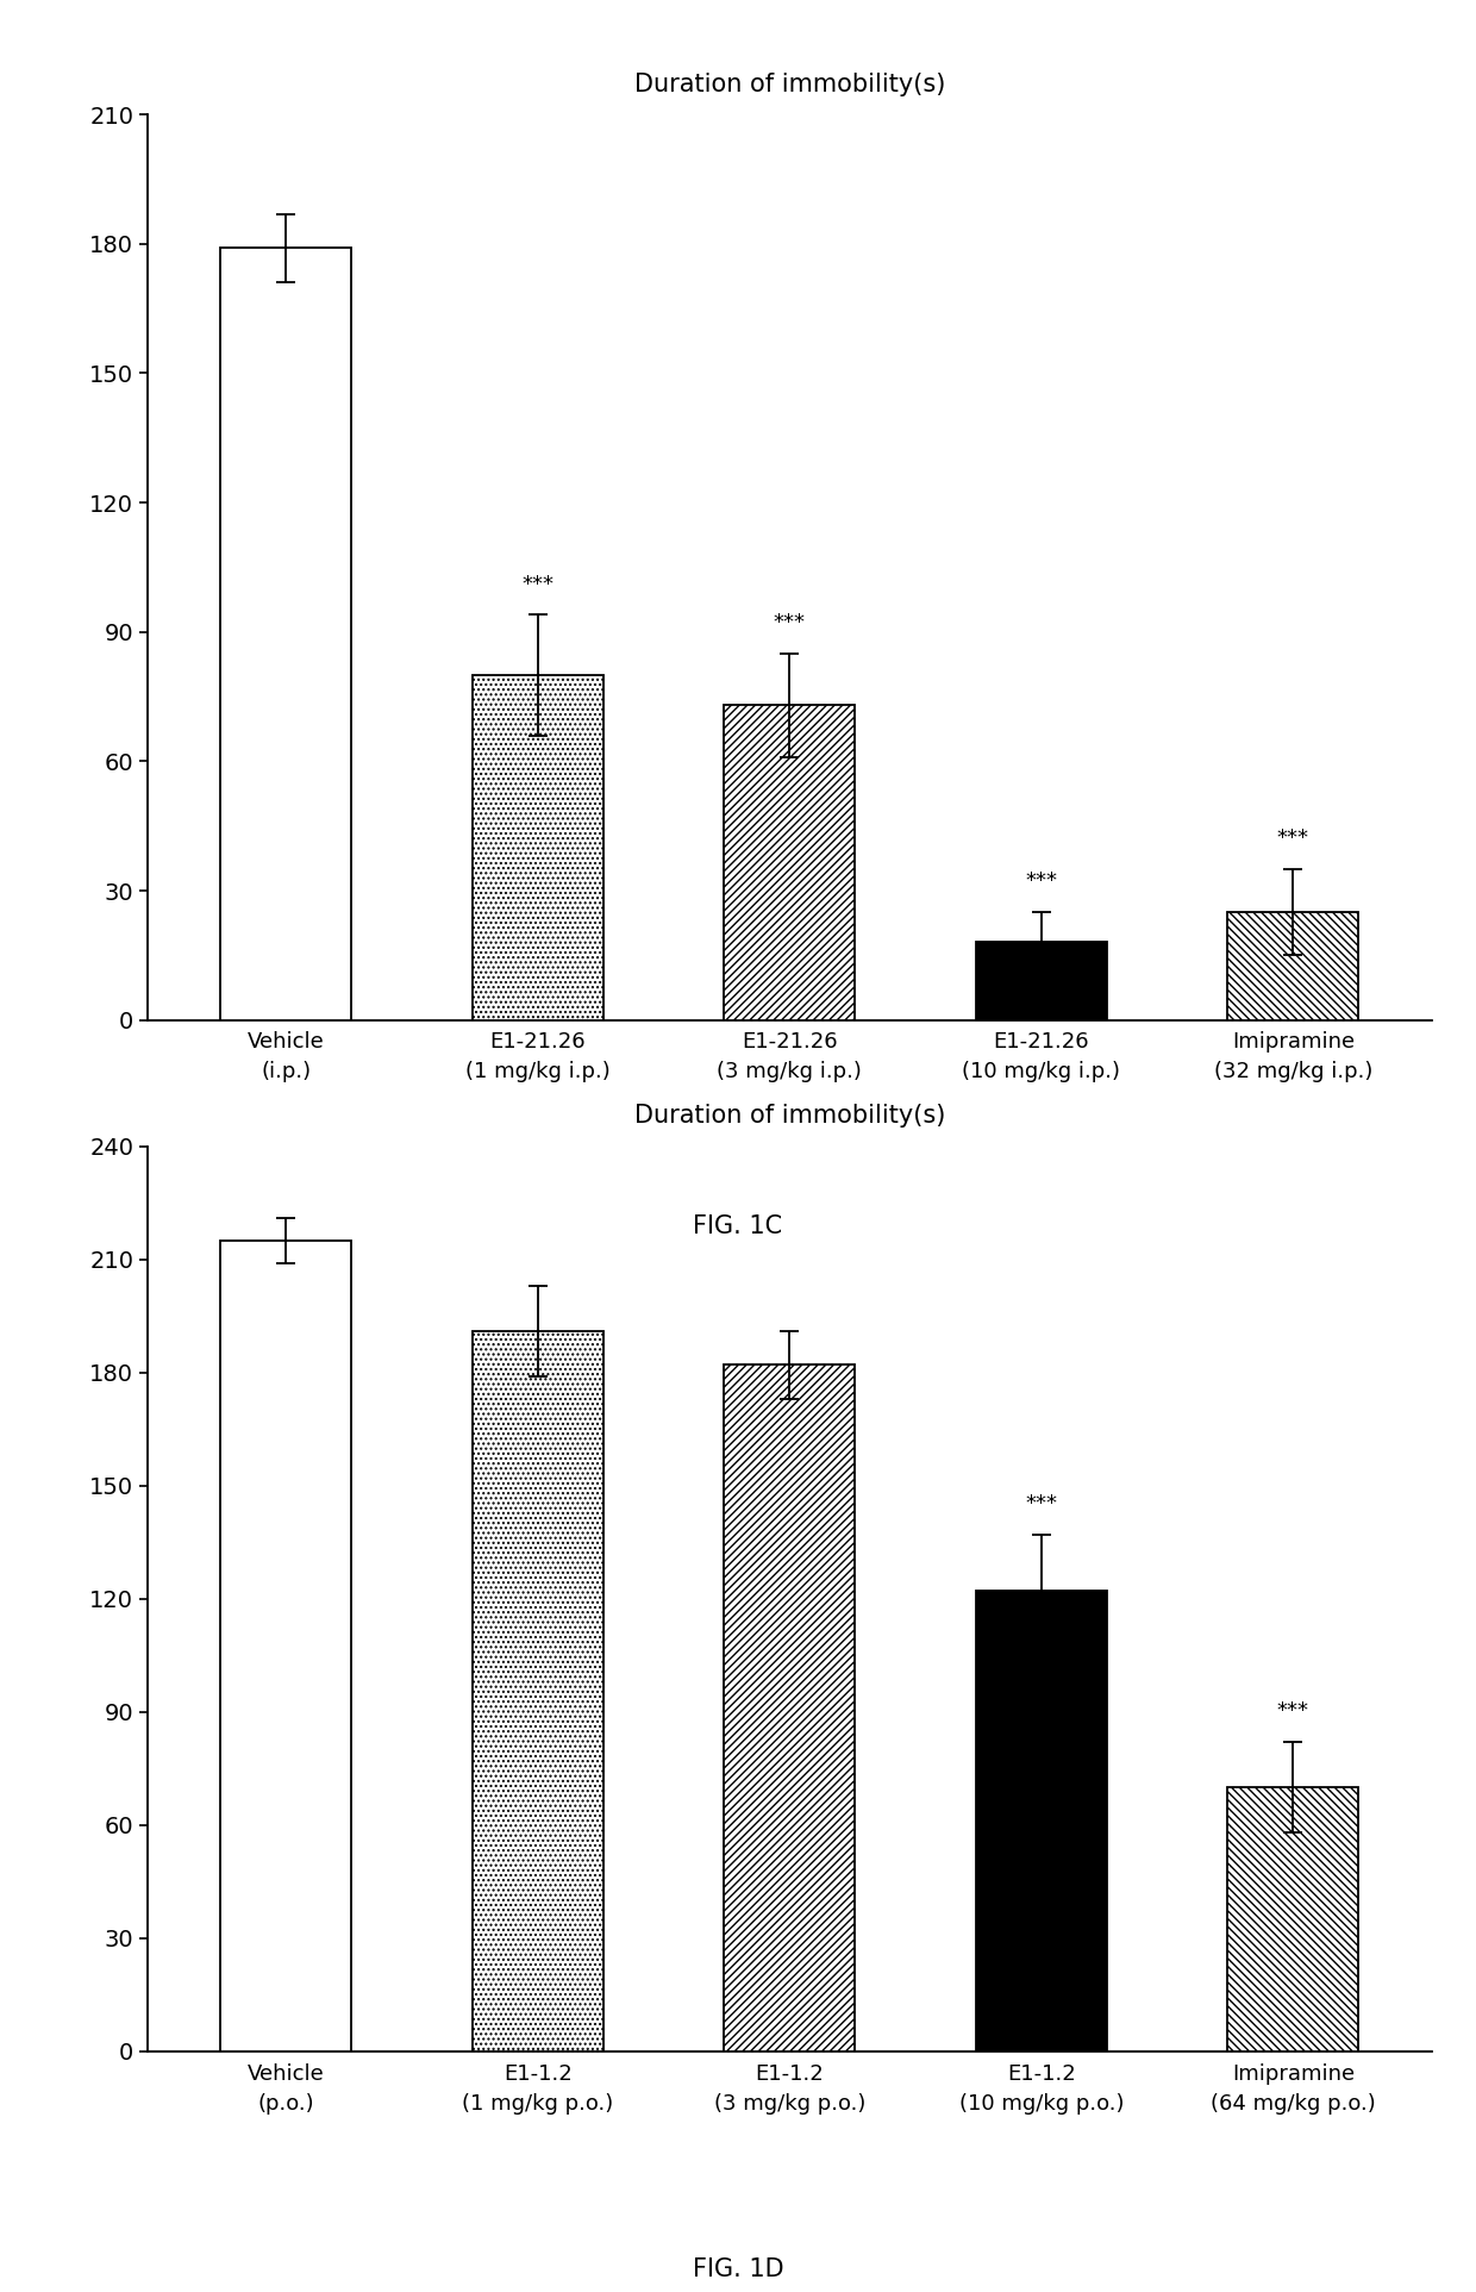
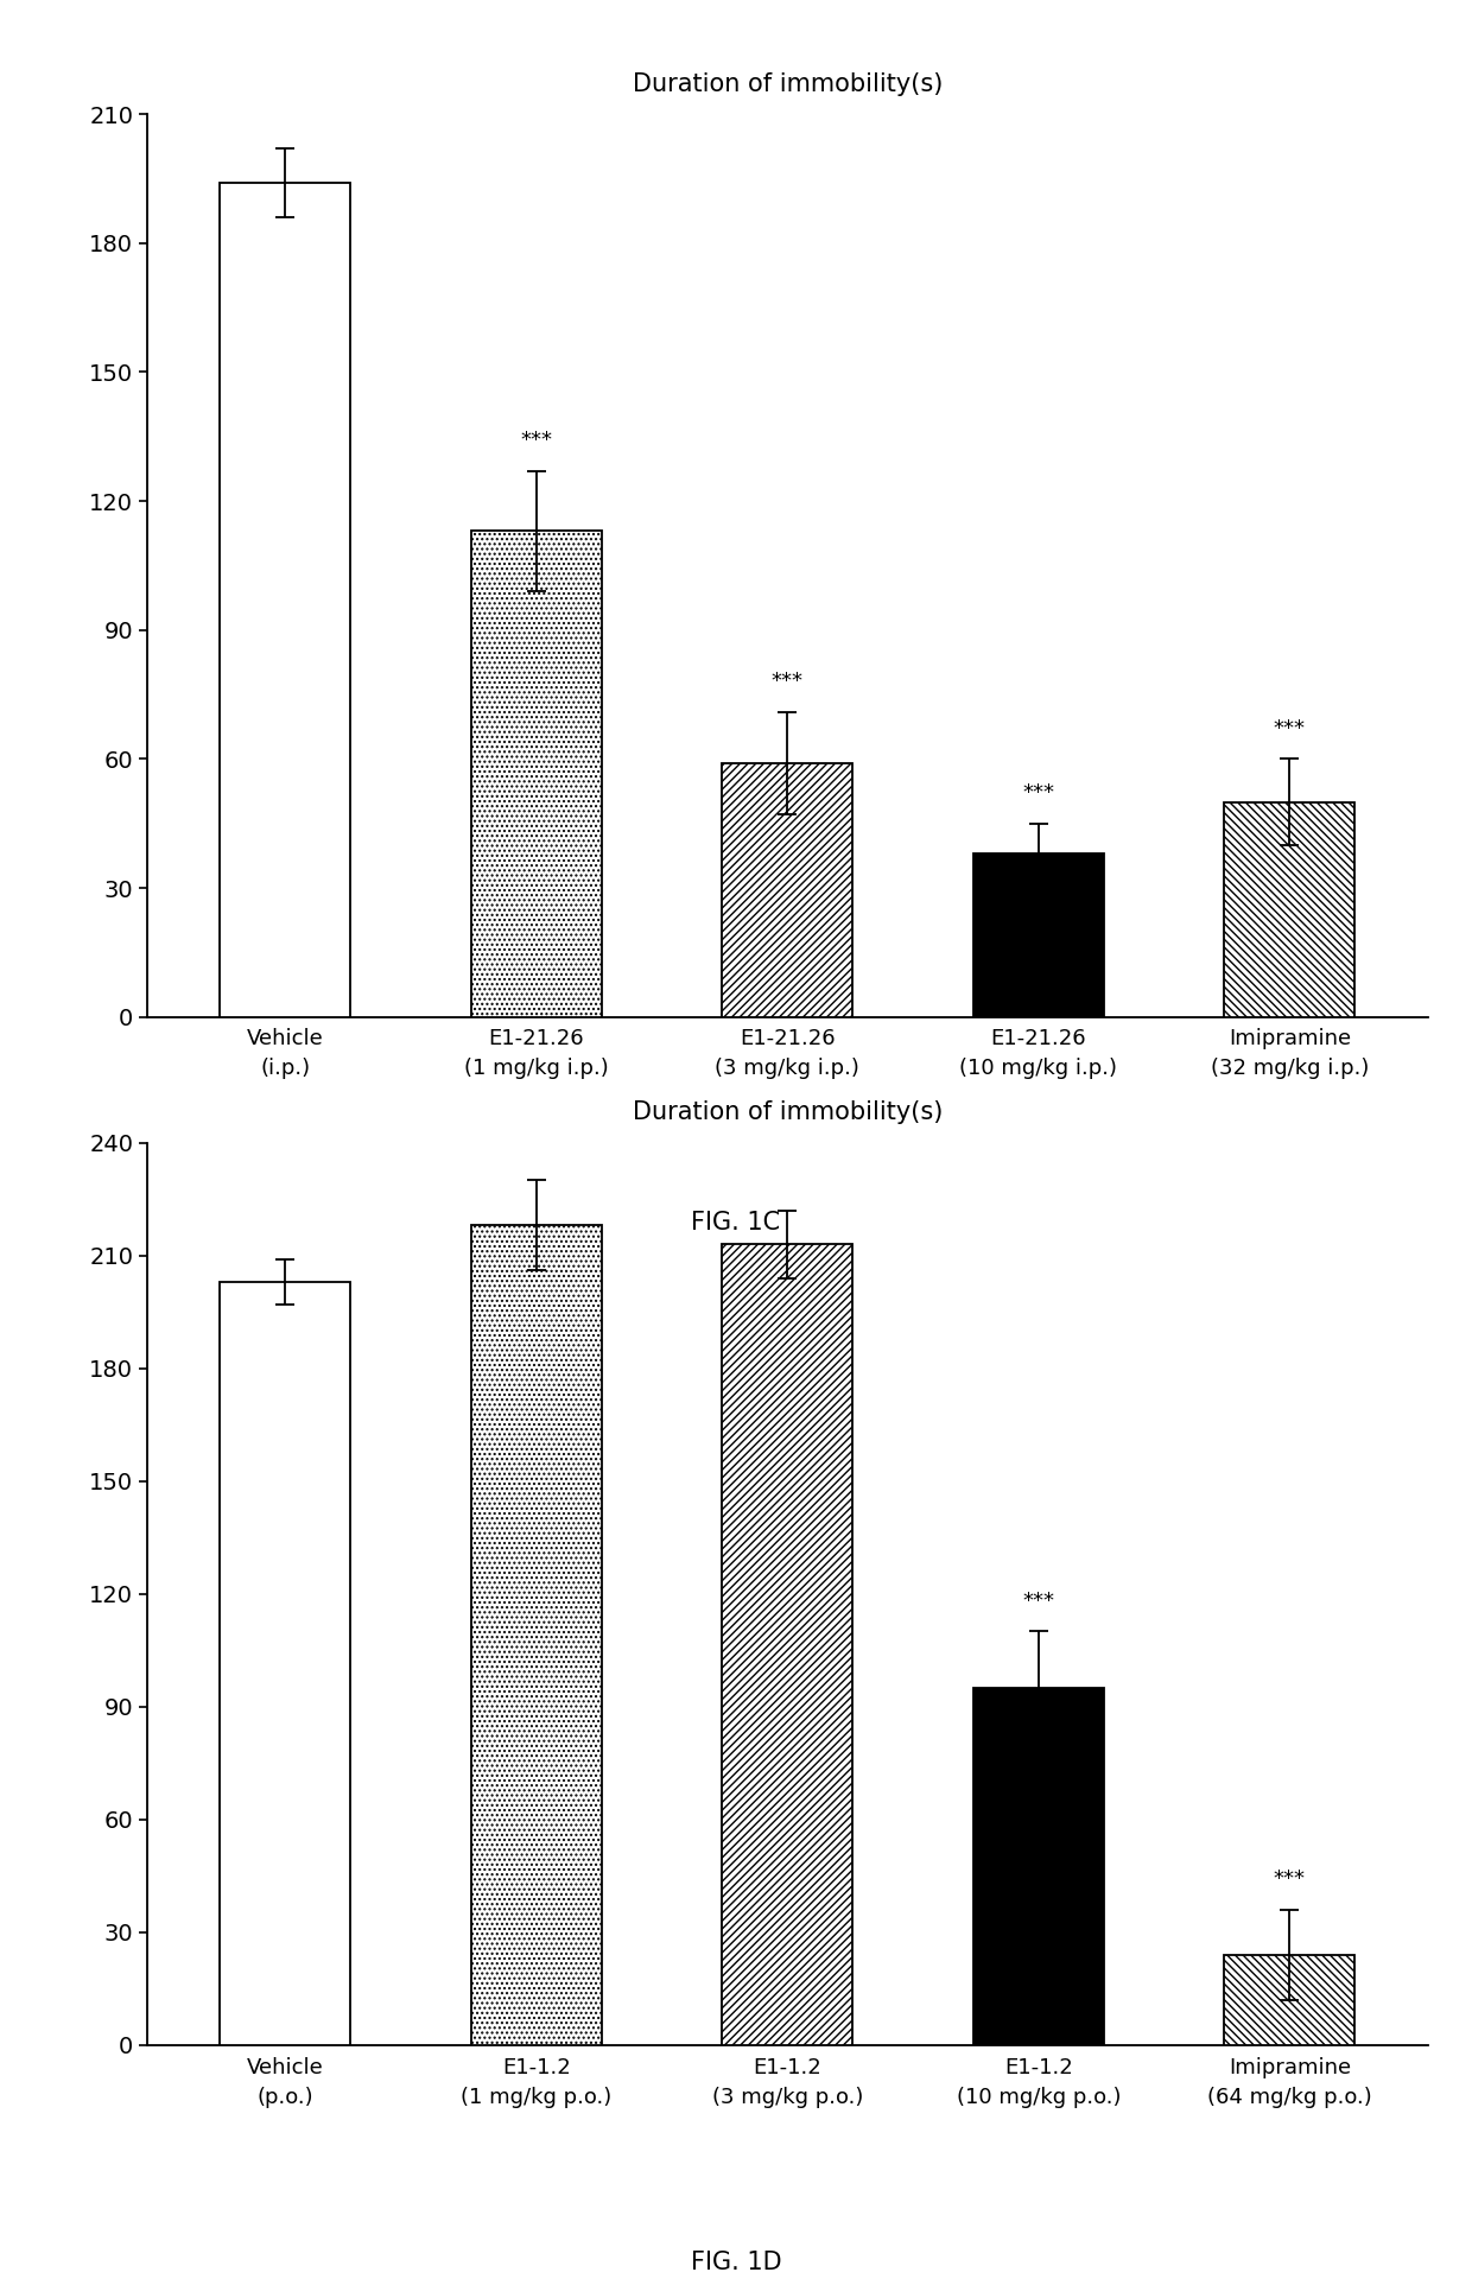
Vehicle (i.p.): 179 -> 194
E1-21.26 (1 mg/kg i.p.): 80 -> 113
E1-21.26 (3 mg/kg i.p.): 73 -> 59
E1-21.26 (10 mg/kg i.p.): 18 -> 38
Imipramine (32 mg/kg i.p.): 25 -> 50
Vehicle (p.o.): 215 -> 203
E1-1.2 (1 mg/kg p.o.): 191 -> 218
E1-1.2 (3 mg/kg p.o.): 182 -> 213
E1-1.2 (10 mg/kg p.o.): 122 -> 95
Imipramine (64 mg/kg p.o.): 70 -> 24
